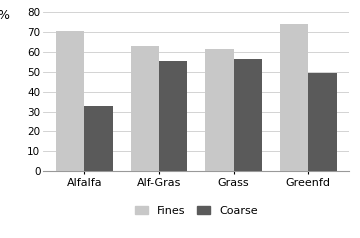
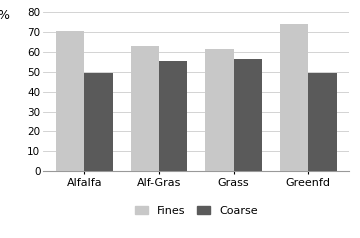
Coarse/Alfalfa: 33 -> 50
